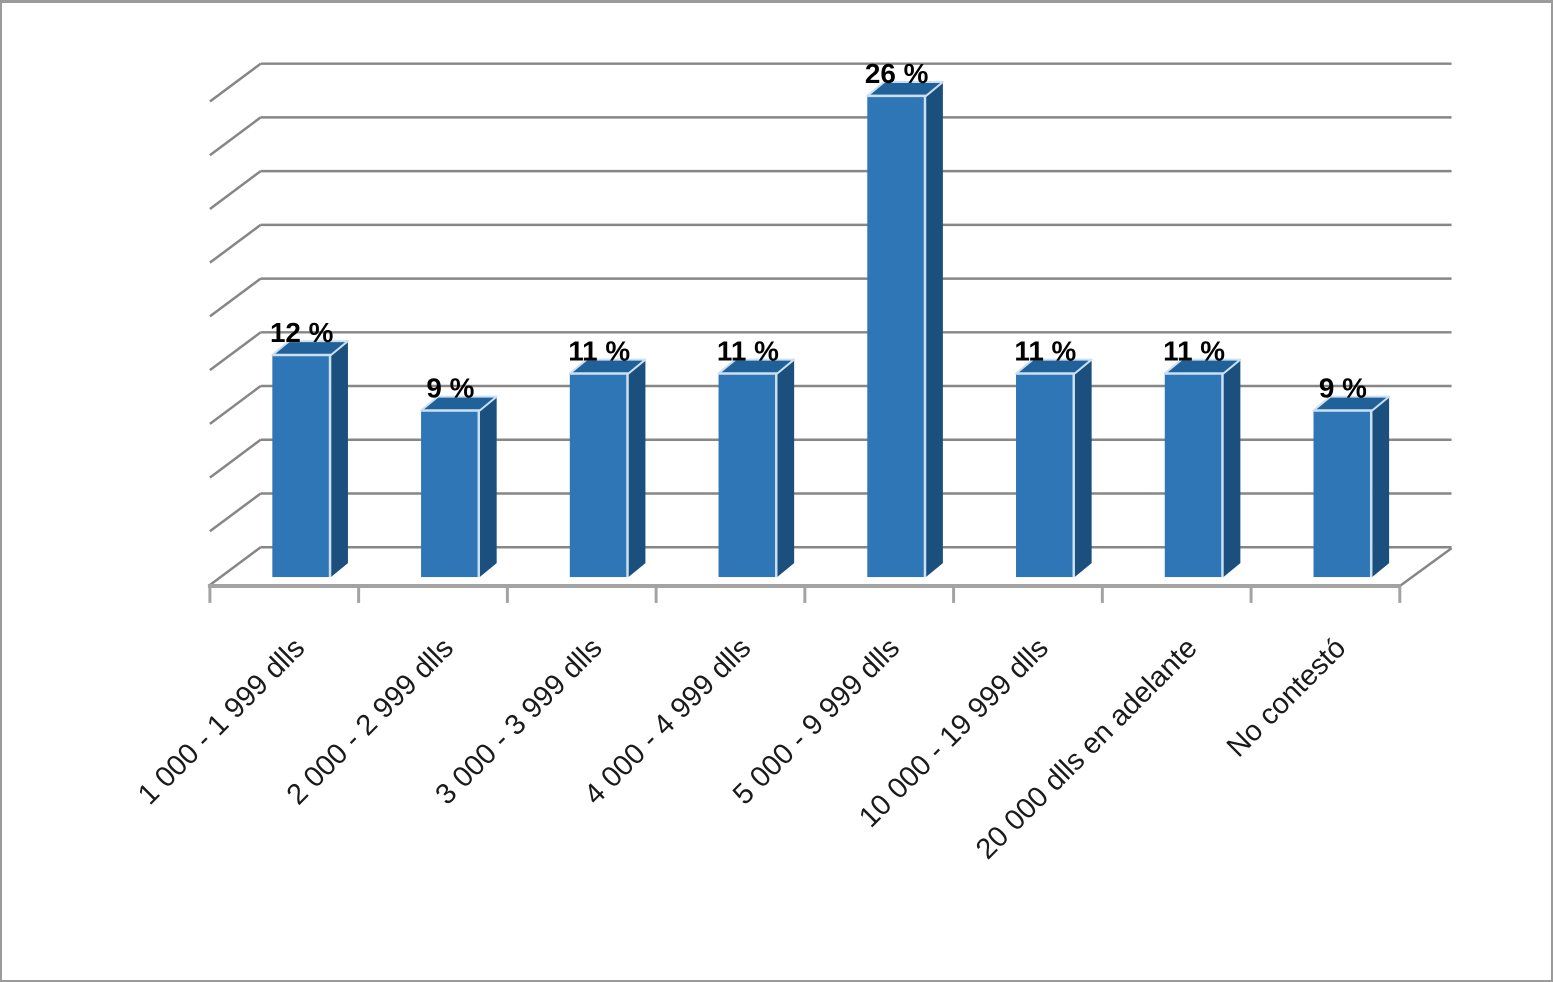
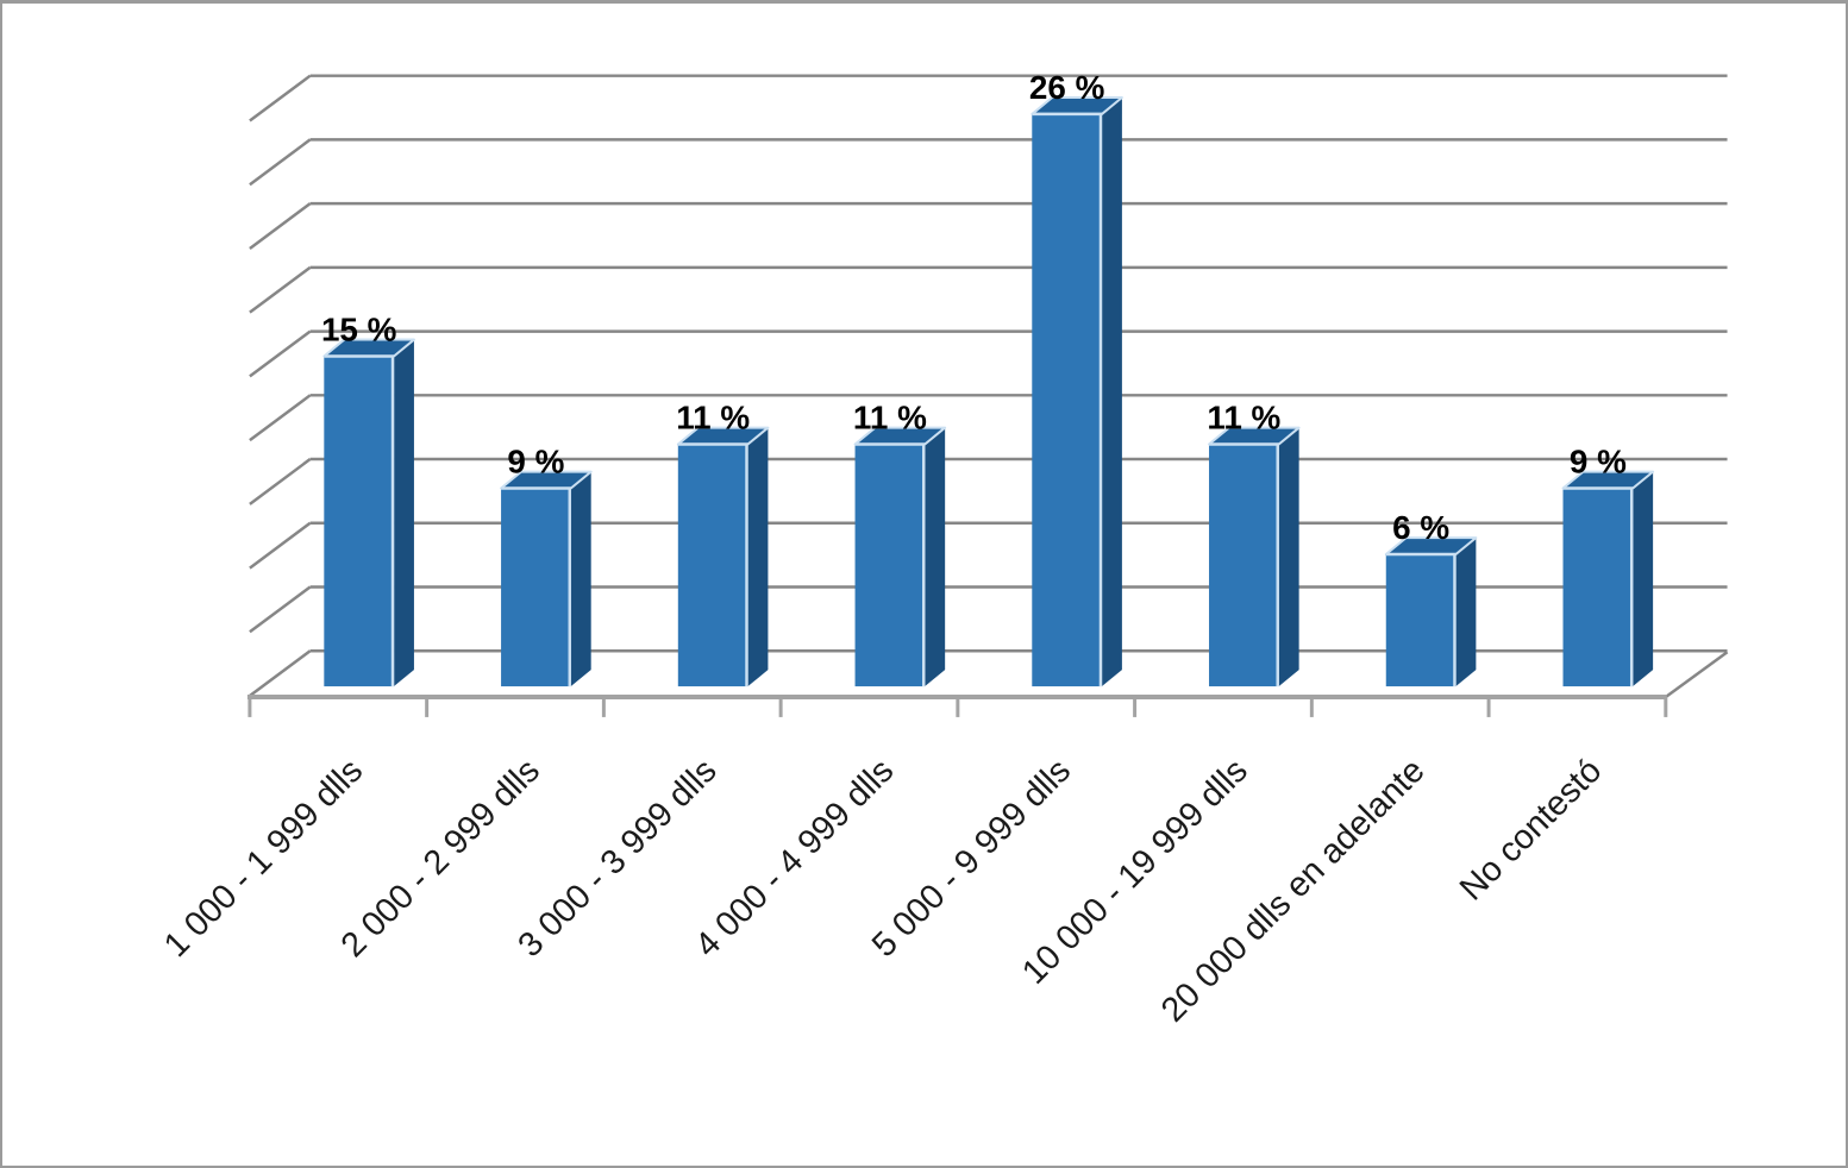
1 000 - 1 999 dlls: 12 -> 15
20 000 dlls en adelante: 11 -> 6
